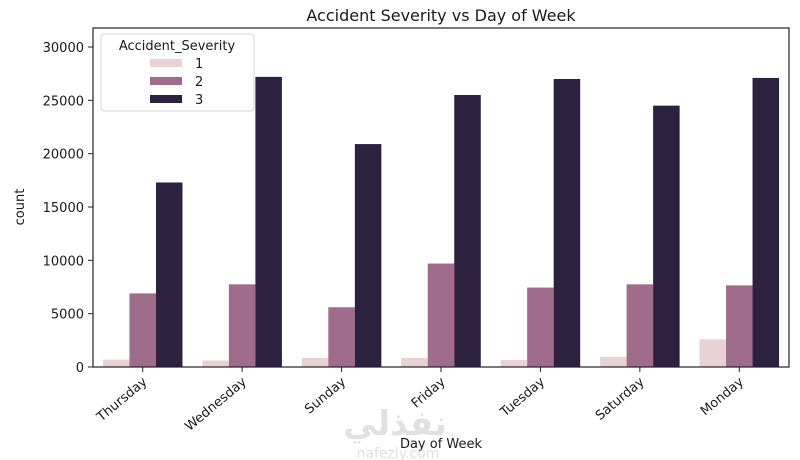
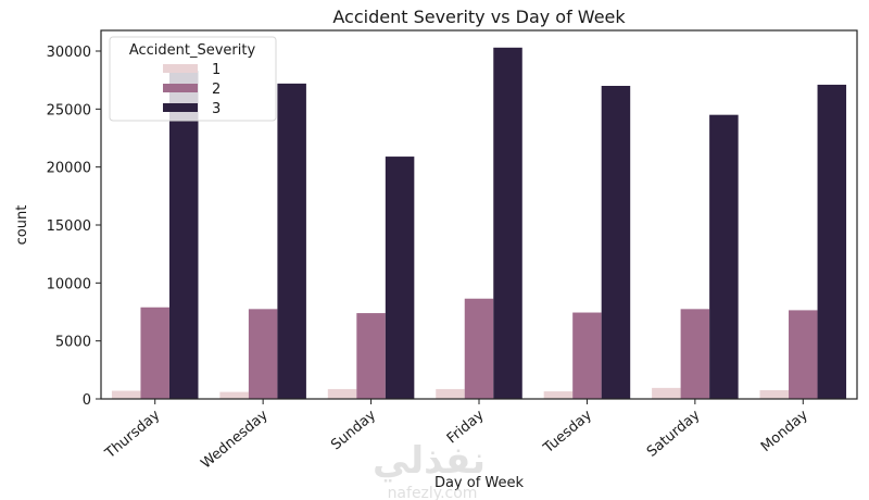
2/Thursday: 6900 -> 7900
3/Thursday: 17300 -> 28300
2/Sunday: 5600 -> 7400
2/Friday: 9700 -> 8600
3/Friday: 25500 -> 30300
1/Monday: 2600 -> 800
